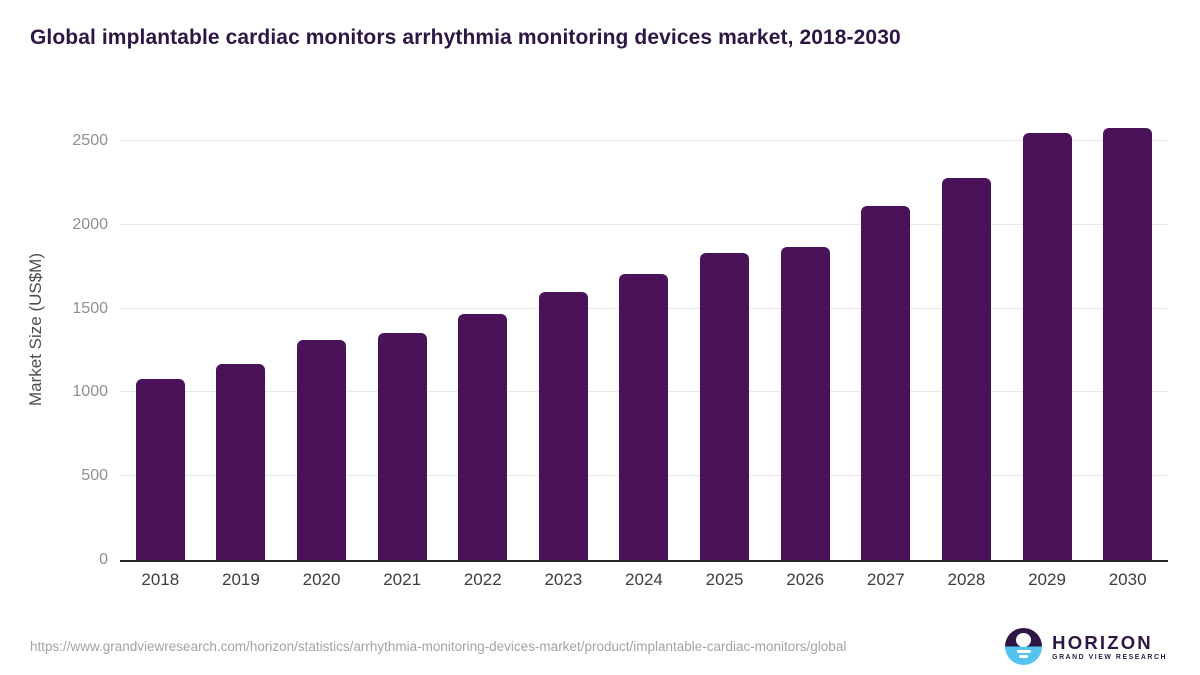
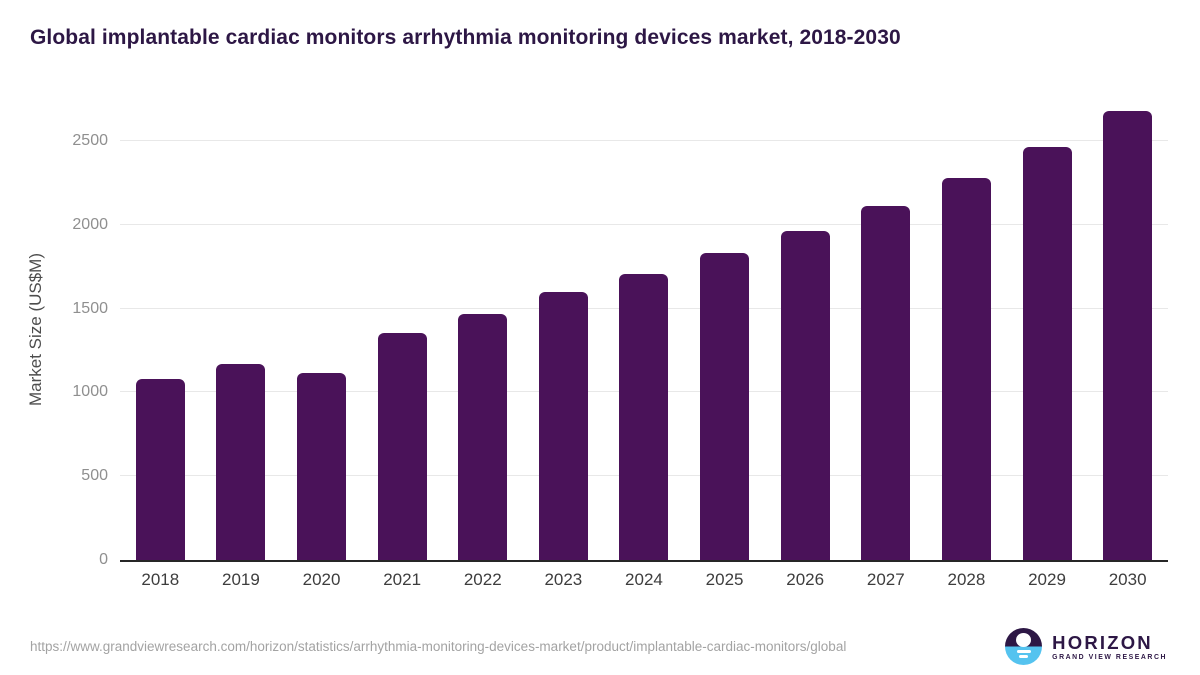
2020: 1310 -> 1120
2026: 1870 -> 1960
2029: 2550 -> 2460
2030: 2580 -> 2680
